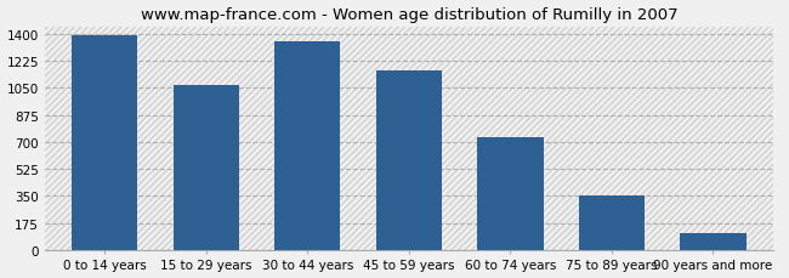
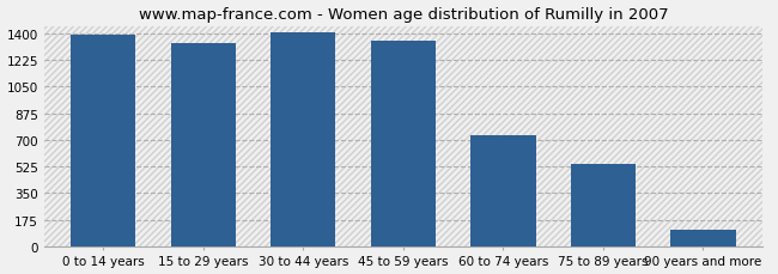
15 to 29 years: 1070 -> 1340
30 to 44 years: 1350 -> 1400
45 to 59 years: 1160 -> 1350
75 to 89 years: 350 -> 540
